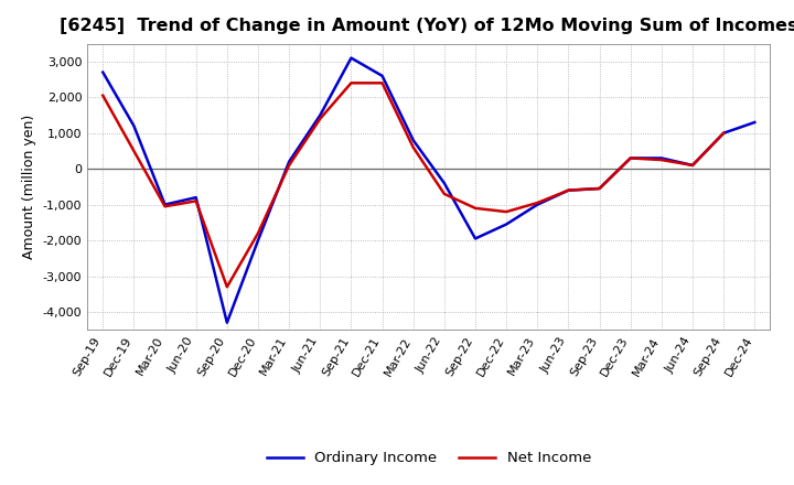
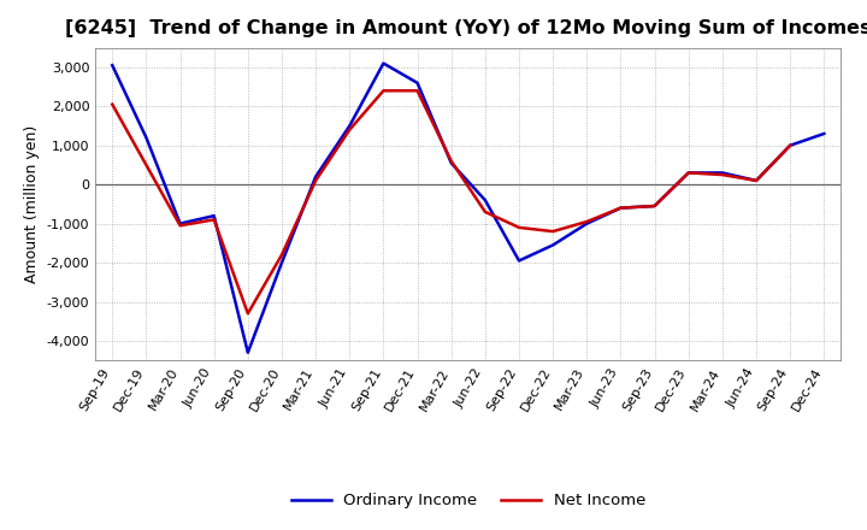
Ordinary Income/Sep-19: 2,700 -> 3,050
Ordinary Income/Mar-22: 800 -> 550
